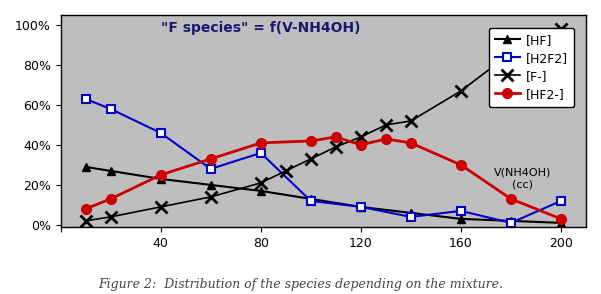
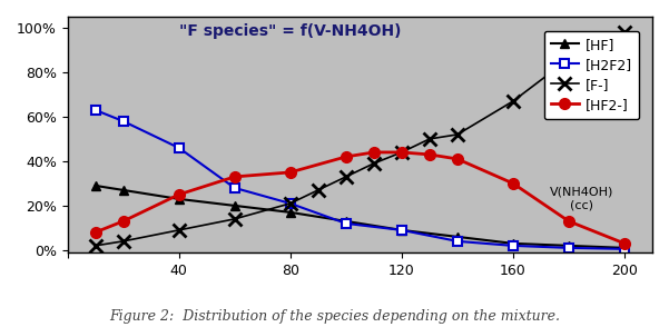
[H2F2]/80: 36% -> 21%
[HF2-]/80: 41% -> 35%
[HF2-]/120: 40% -> 44%
[H2F2]/160: 7% -> 2%
[H2F2]/200: 12% -> 1%
